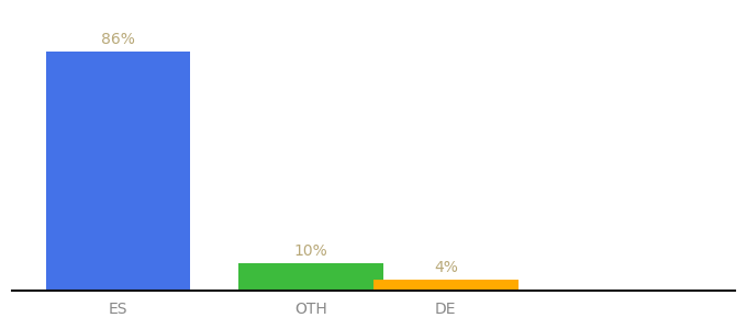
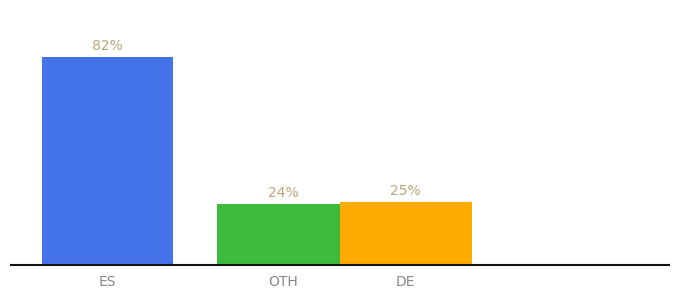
ES: 86% -> 82%
OTH: 10% -> 24%
DE: 4% -> 25%
